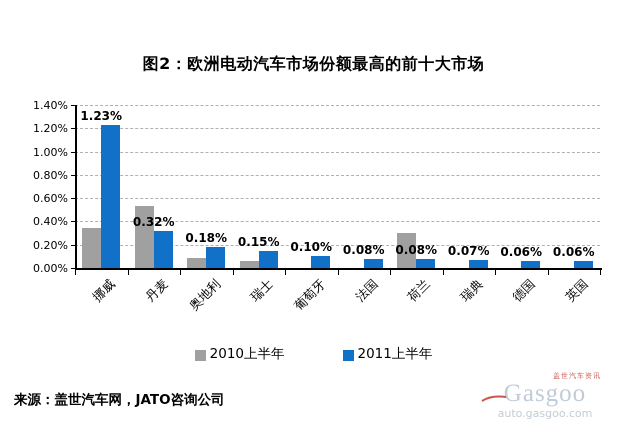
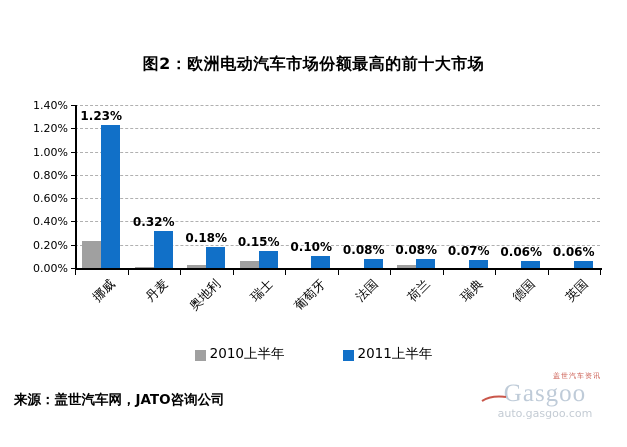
2010上半年/挪威: 0.34% -> 0.23%
2010上半年/丹麦: 0.53% -> 0.01%
2010上半年/奥地利: 0.09% -> 0.03%
2010上半年/荷兰: 0.30% -> 0.03%
